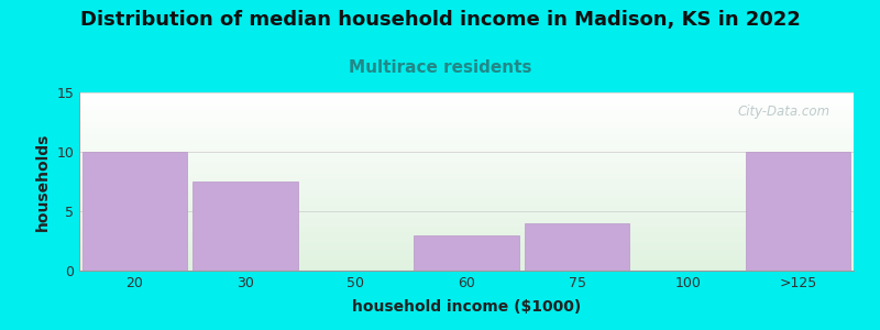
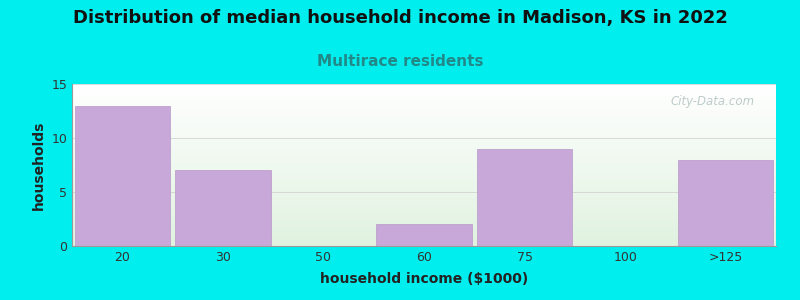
20: 10.0 -> 13.0
30: 7.5 -> 7.0
60: 3.0 -> 2.0
75: 4.0 -> 9.0
>125: 10.0 -> 8.0
